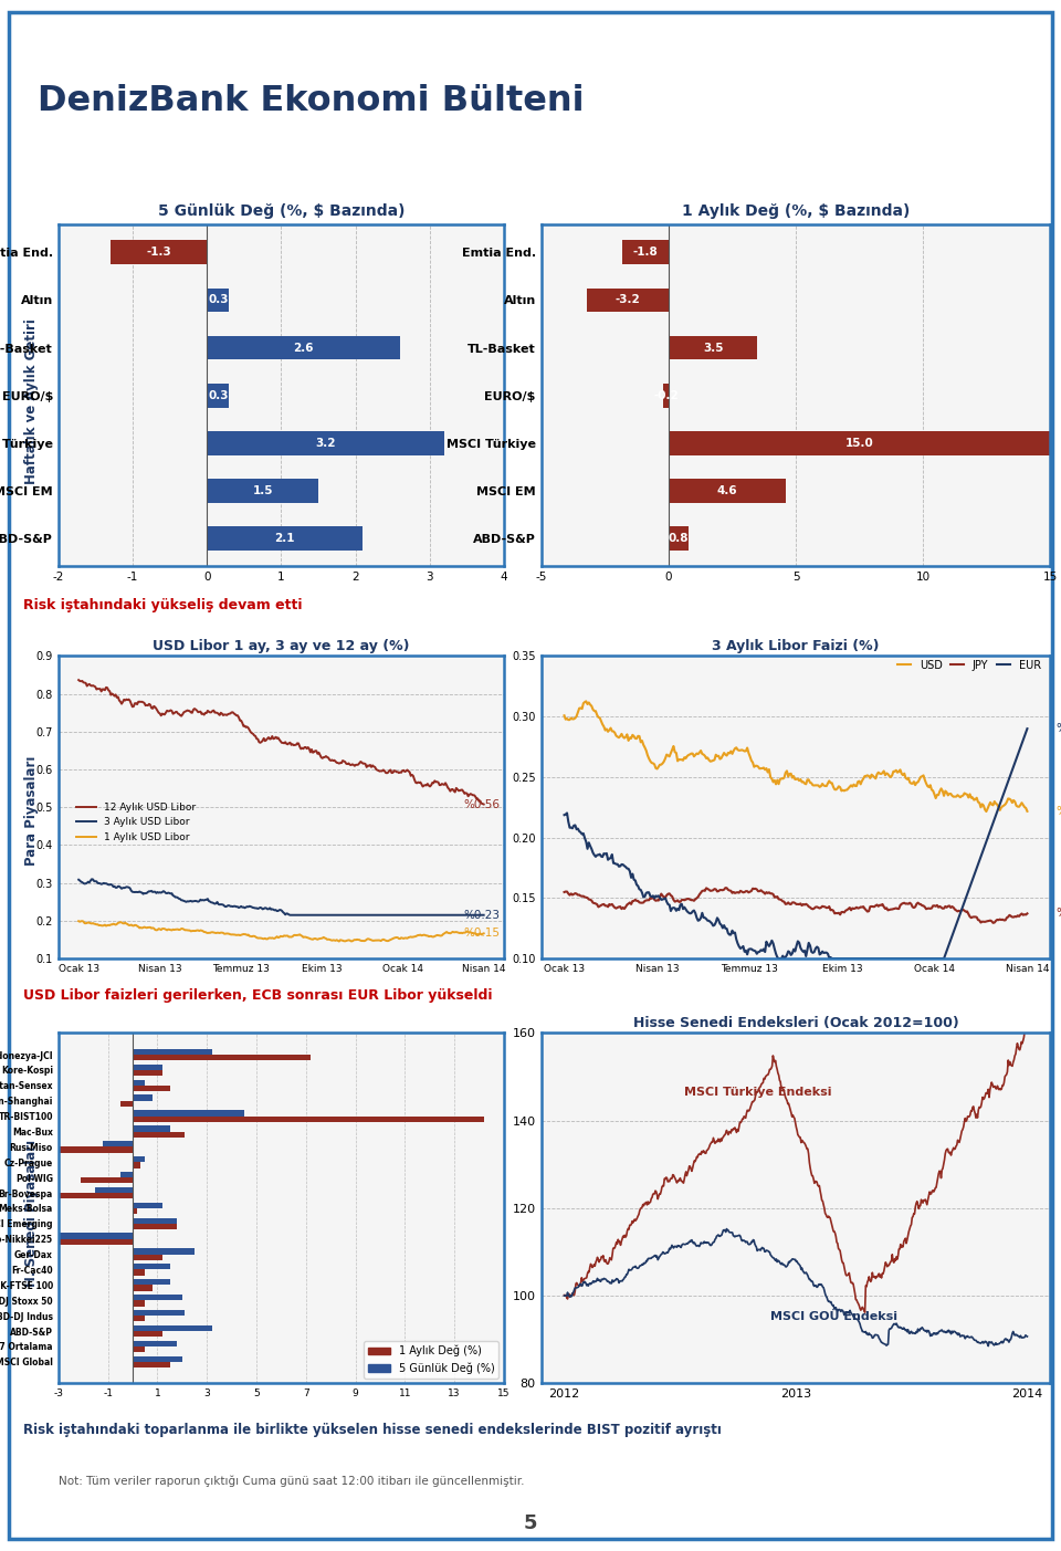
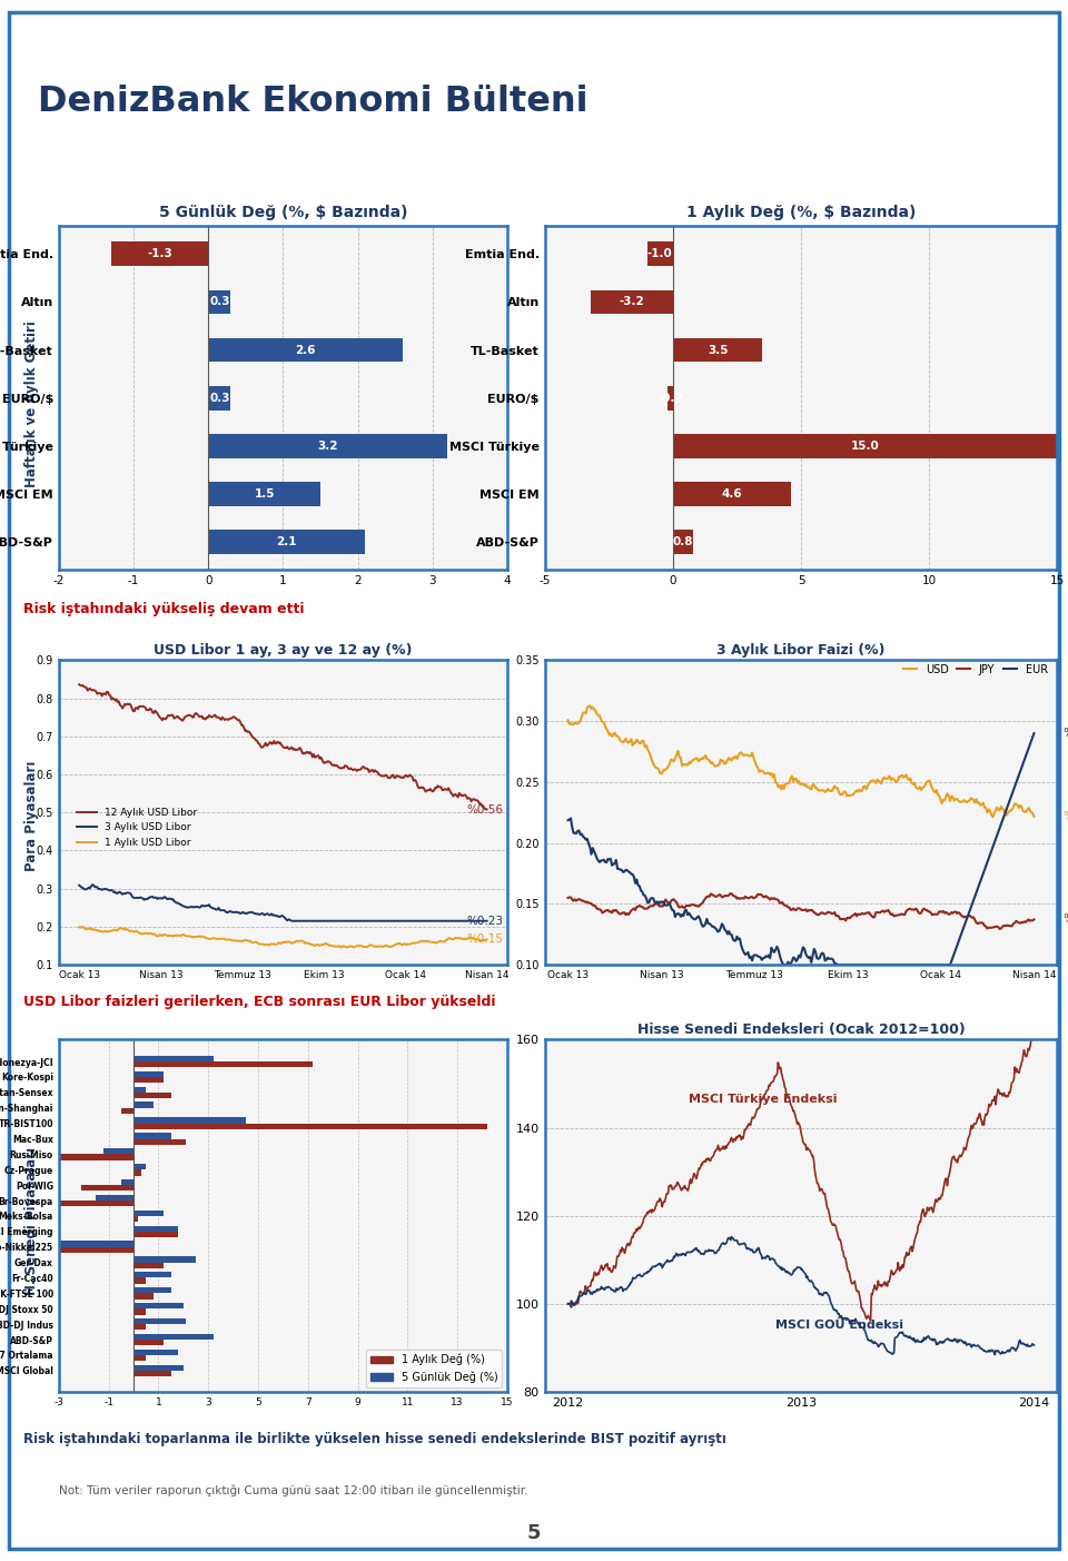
1 Aylık Değ (%, $ Bazında)/Emtia End.: -1.8 -> -1.0
